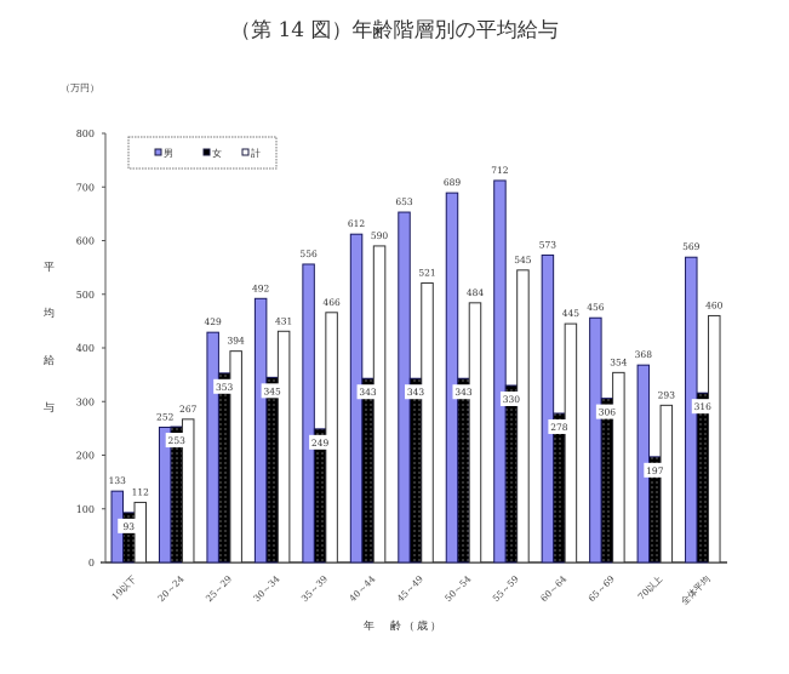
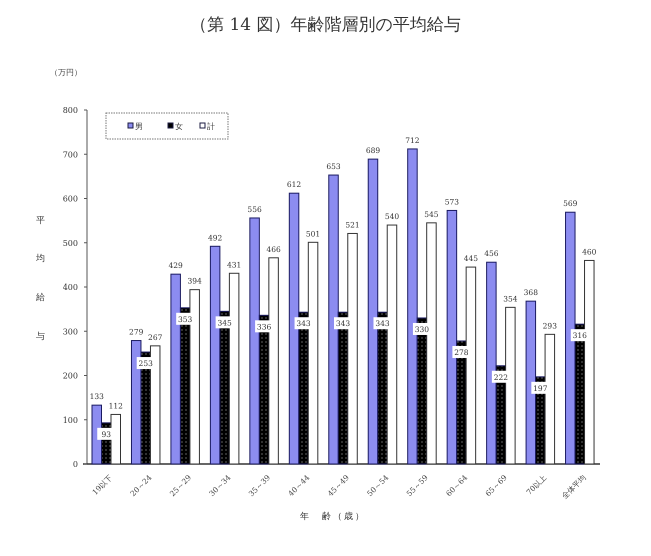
男/20～24: 252 -> 279
女/35～39: 249 -> 336
計/40～44: 590 -> 501
計/50～54: 484 -> 540
女/65～69: 306 -> 222
